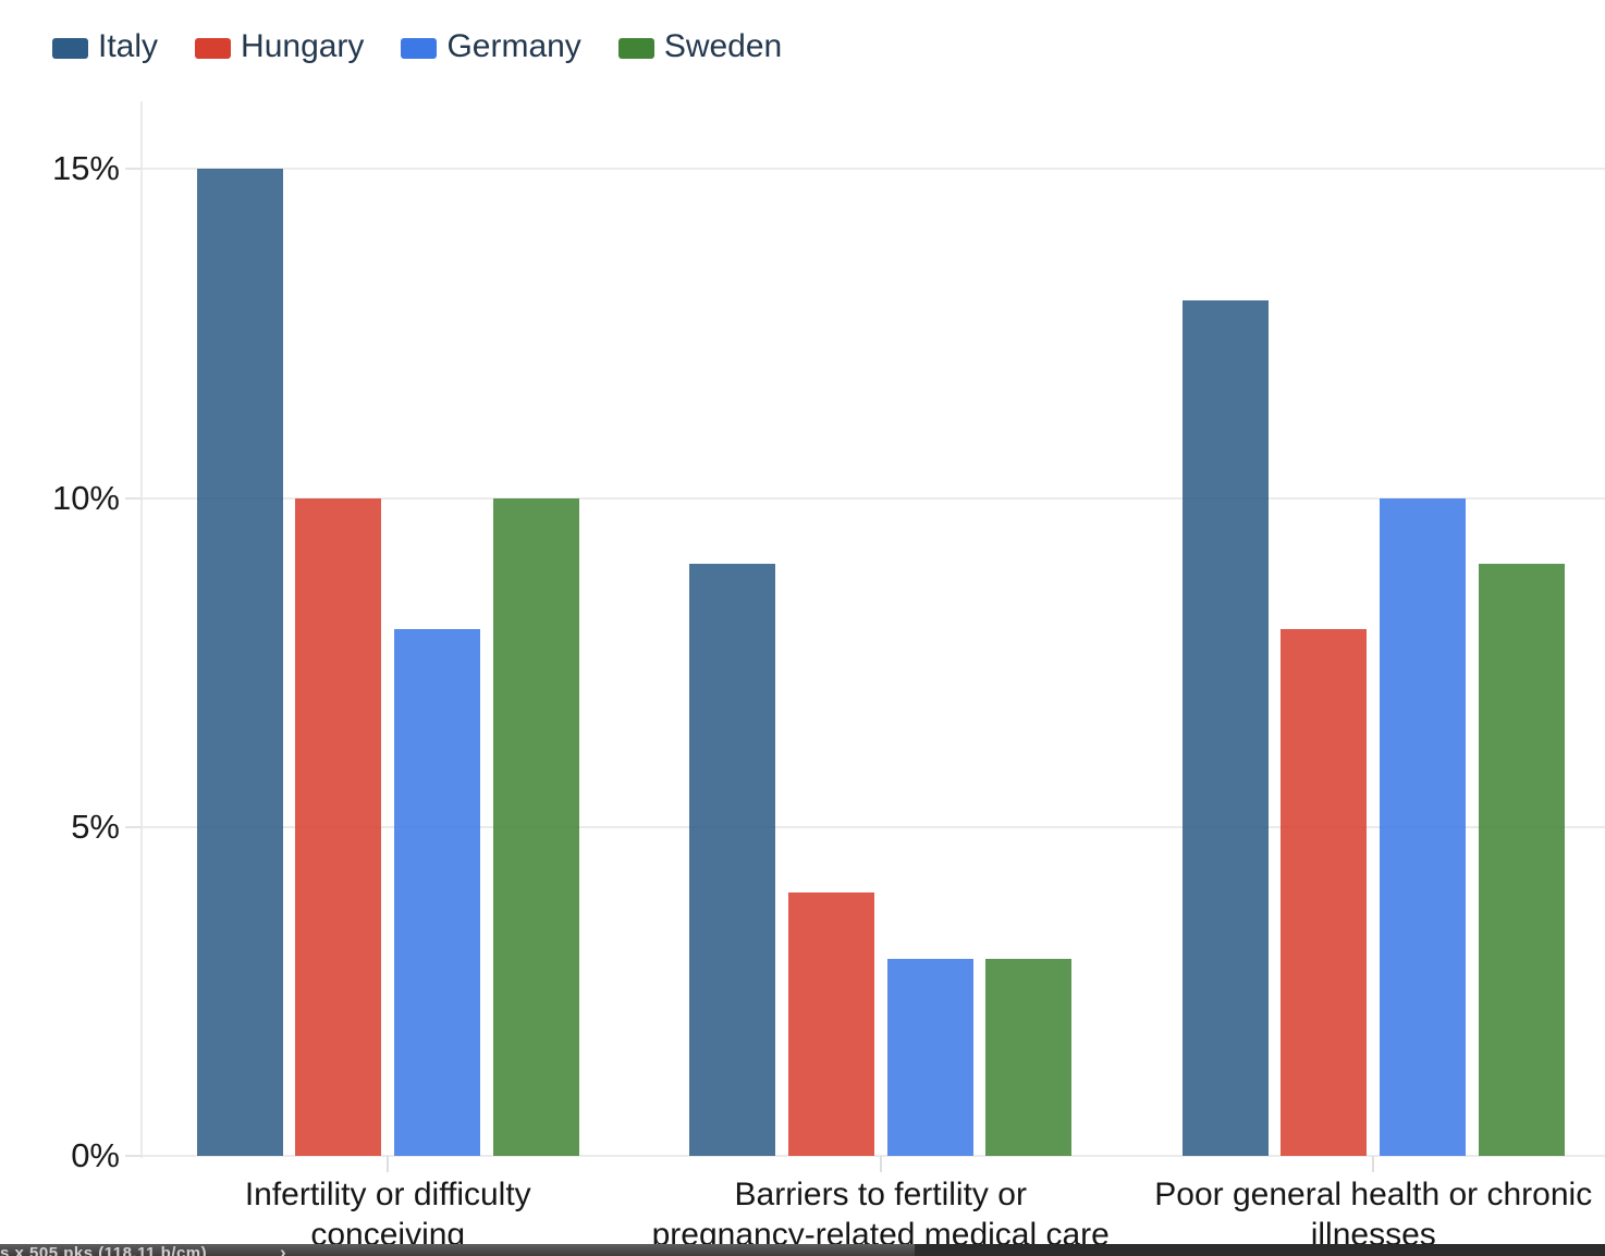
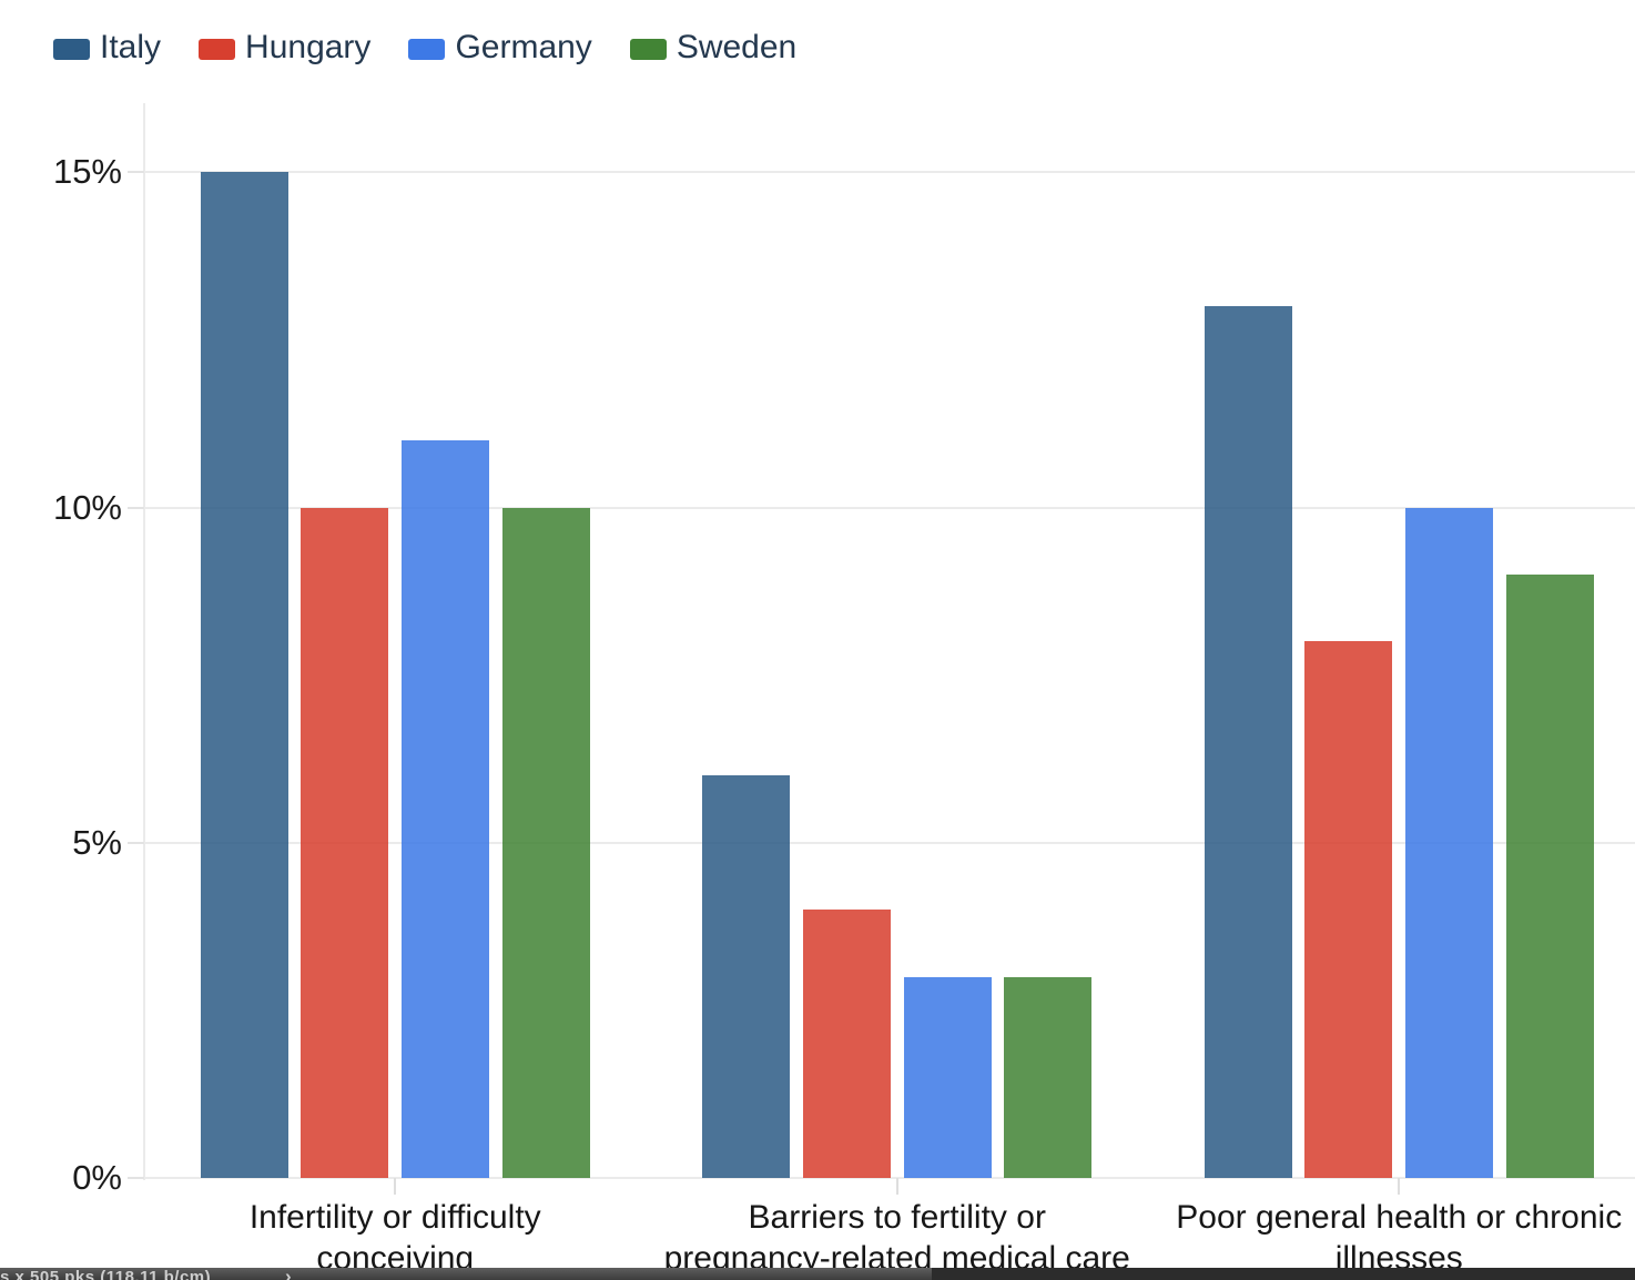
Germany/Infertility or difficulty conceiving: 8% -> 11%
Italy/Barriers to fertility or pregnancy-related medical care: 9% -> 6%
